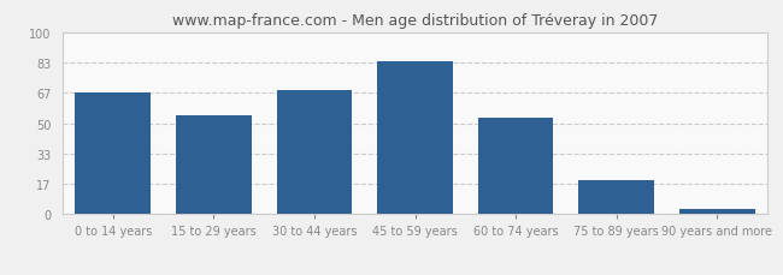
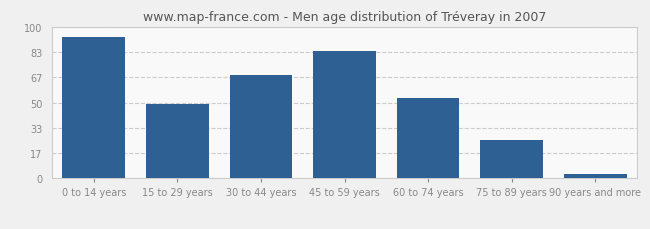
0 to 14 years: 67 -> 93
15 to 29 years: 54 -> 49
75 to 89 years: 19 -> 25
